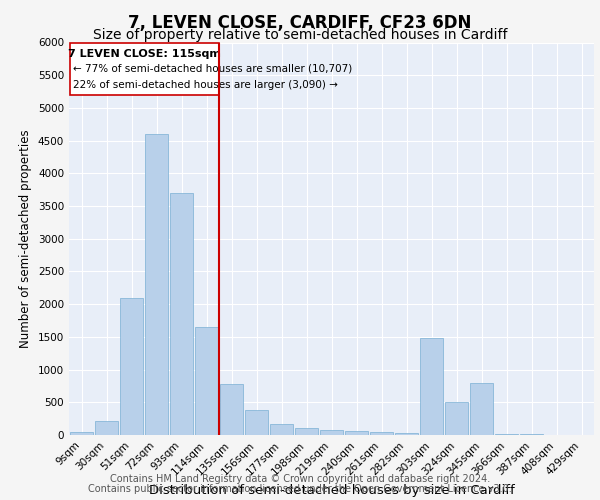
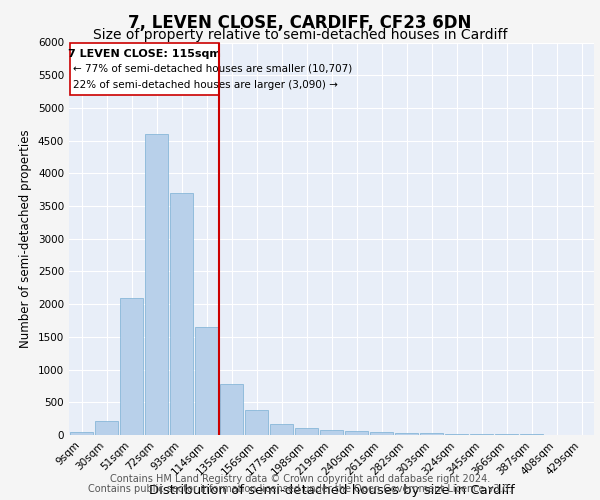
303sqm: 1480 -> 20
324sqm: 500 -> 20
345sqm: 800 -> 20
